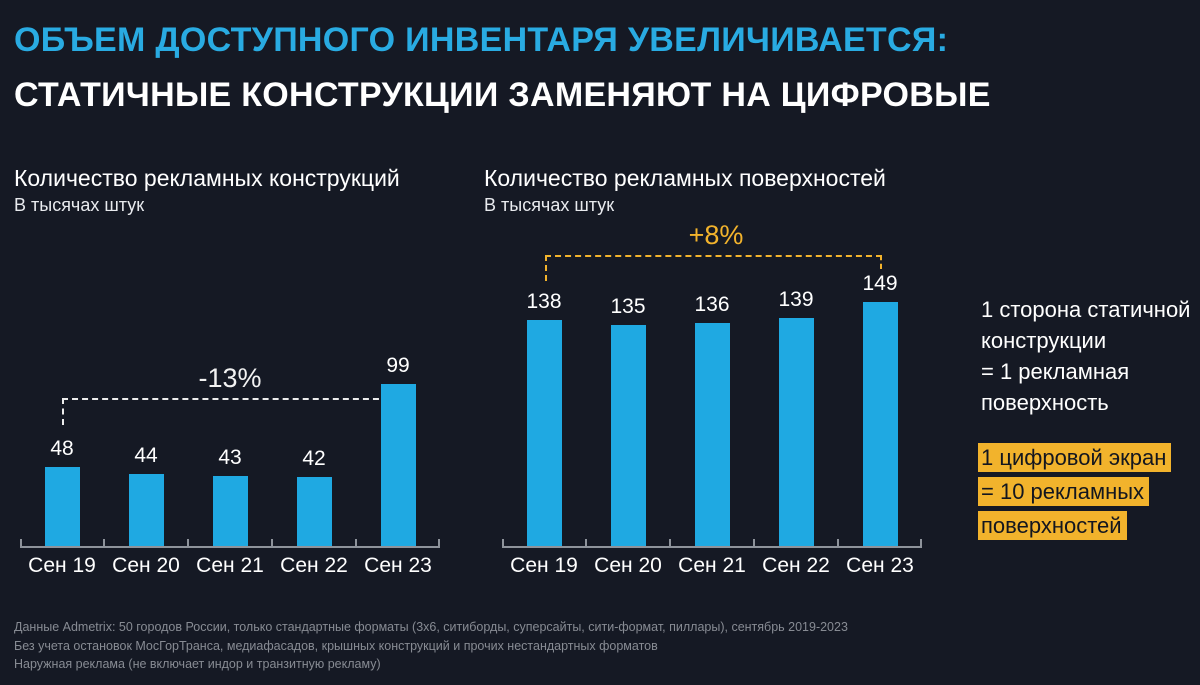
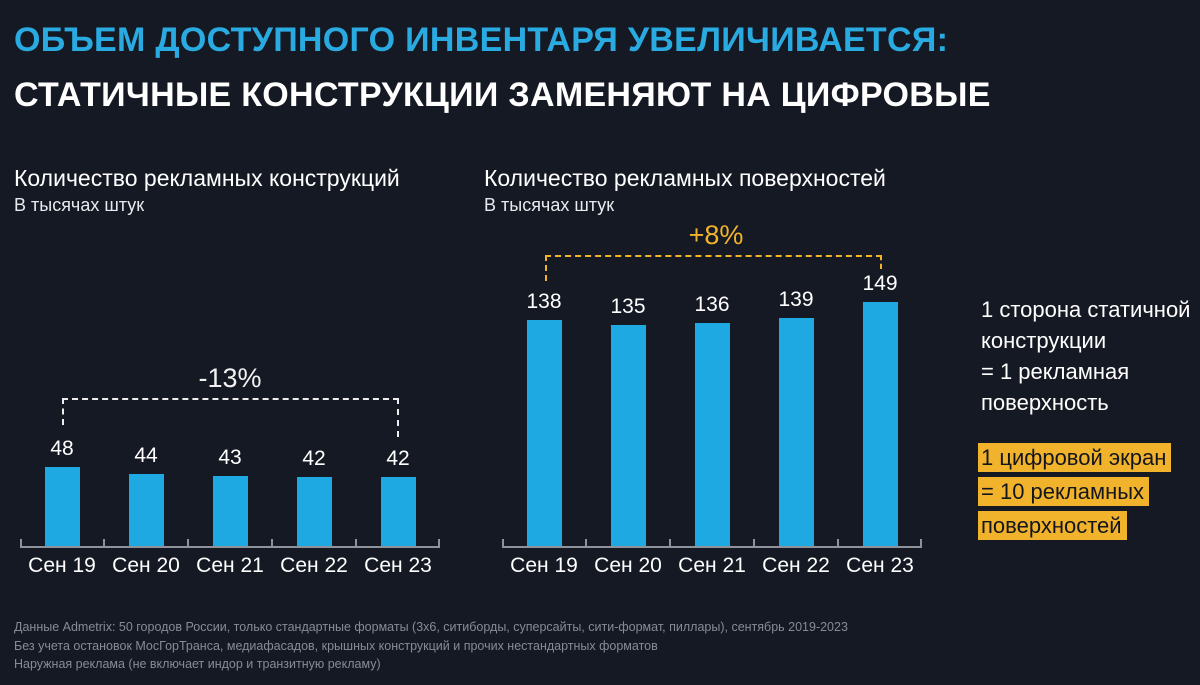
Количество рекламных конструкций/Сен 23: 99 -> 42
